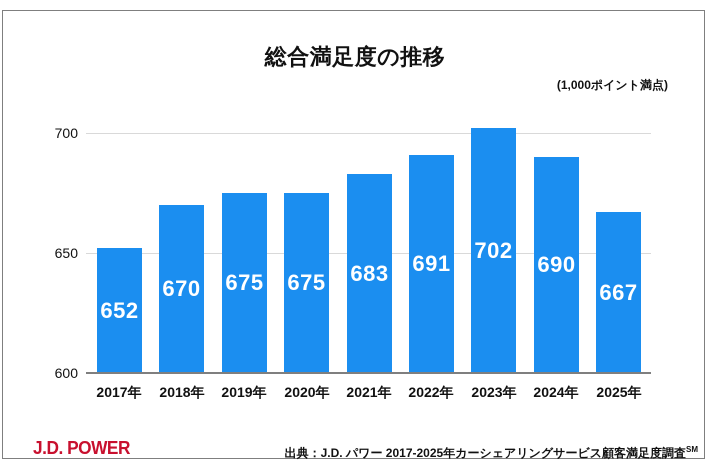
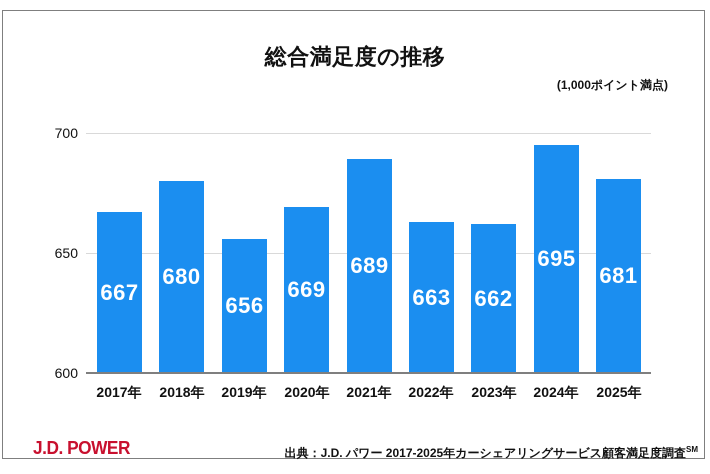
2017年: 652 -> 667
2018年: 670 -> 680
2019年: 675 -> 656
2020年: 675 -> 669
2021年: 683 -> 689
2022年: 691 -> 663
2023年: 702 -> 662
2024年: 690 -> 695
2025年: 667 -> 681
